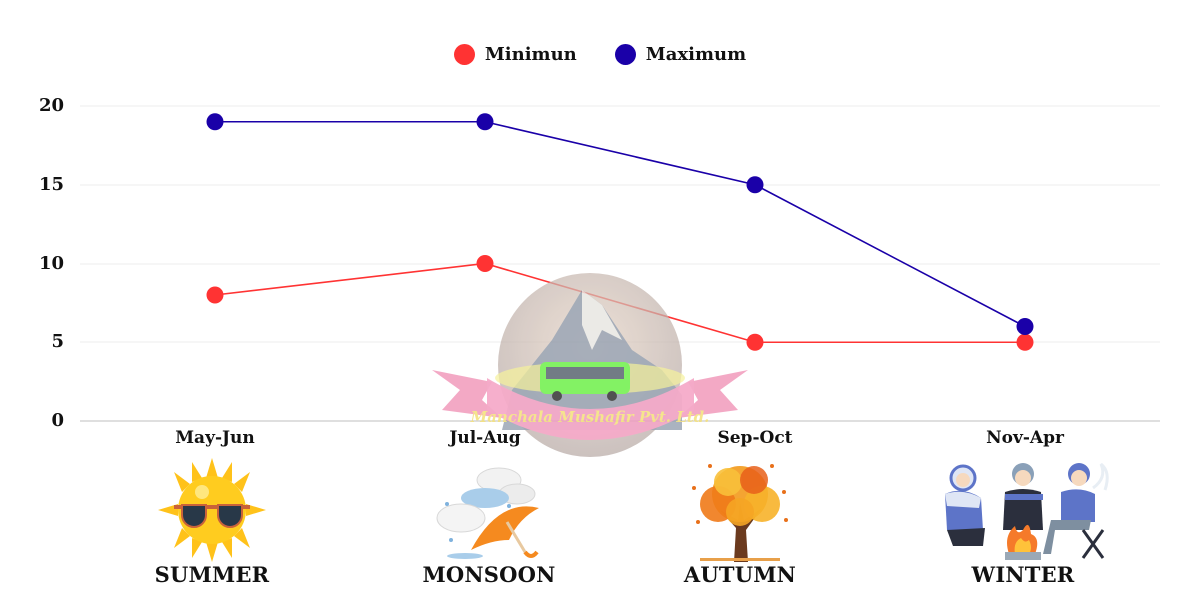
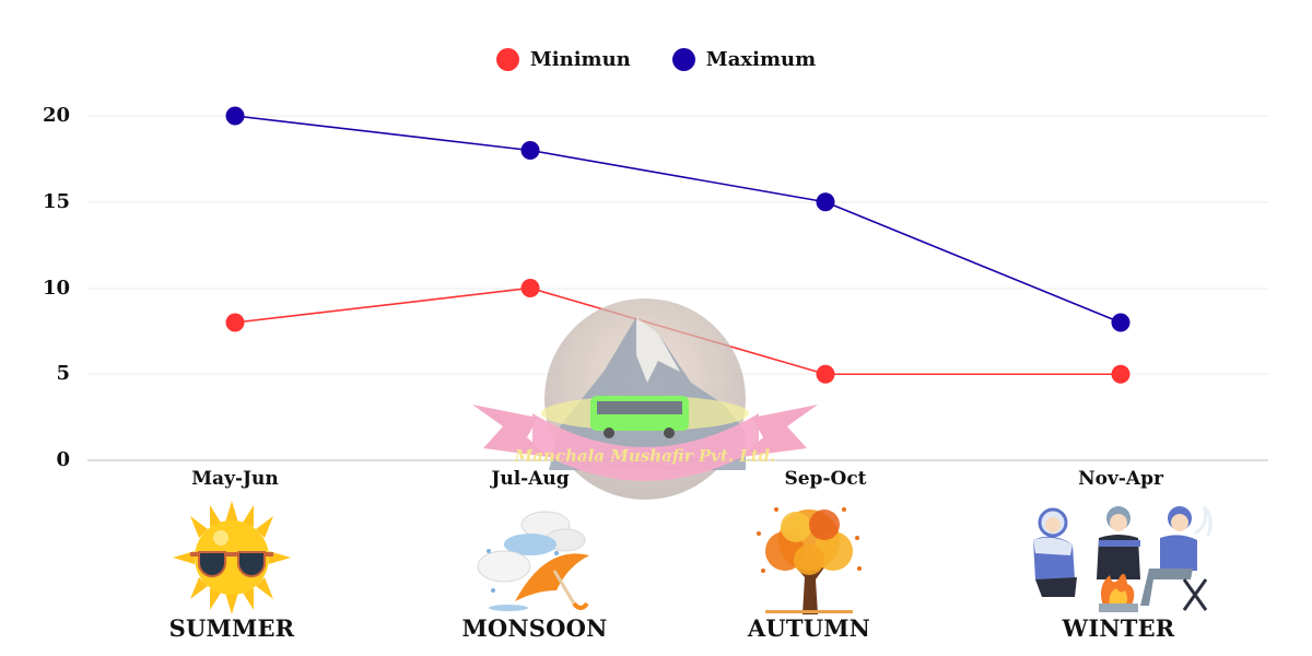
Maximum/May-Jun: 19 -> 20
Maximum/Jul-Aug: 19 -> 18
Maximum/Nov-Apr: 6 -> 8
